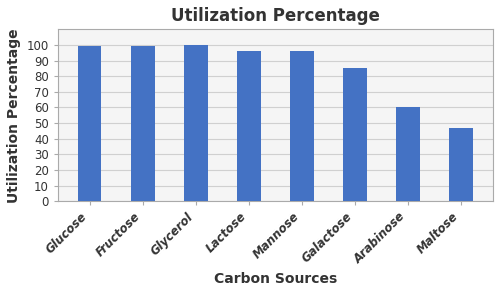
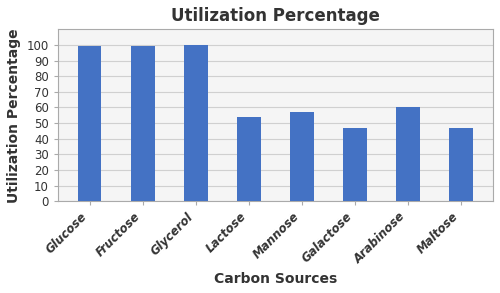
Lactose: 96 -> 54
Mannose: 96 -> 57
Galactose: 85 -> 47
